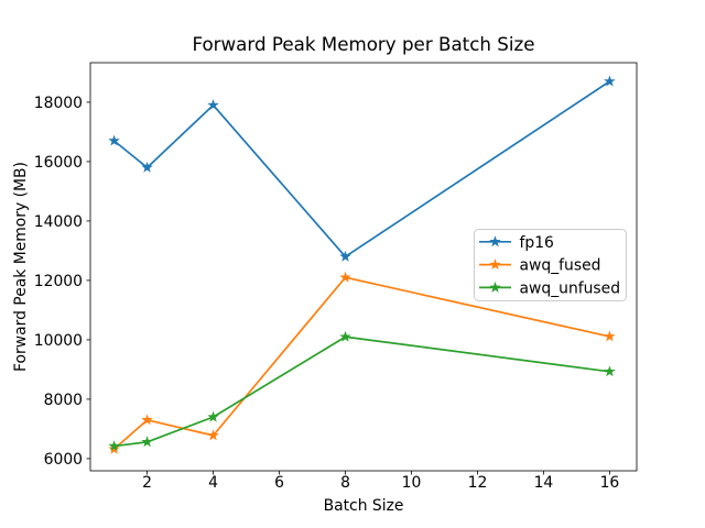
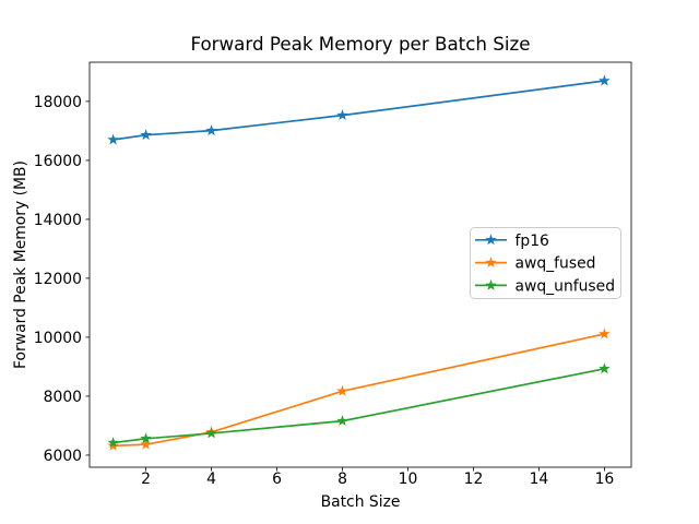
fp16/2: 15800 -> 16900
awq_fused/2: 7300 -> 6400
fp16/4: 17900 -> 17000
awq_unfused/4: 7400 -> 6700
fp16/8: 12800 -> 17500
awq_fused/8: 12100 -> 8200
awq_unfused/8: 10100 -> 7200
